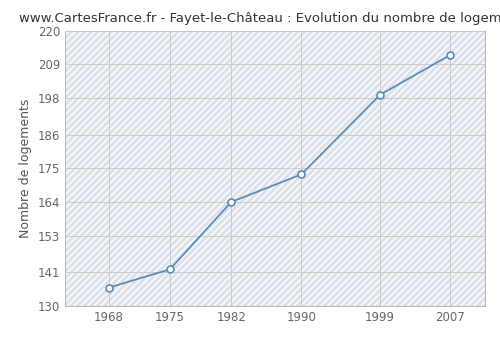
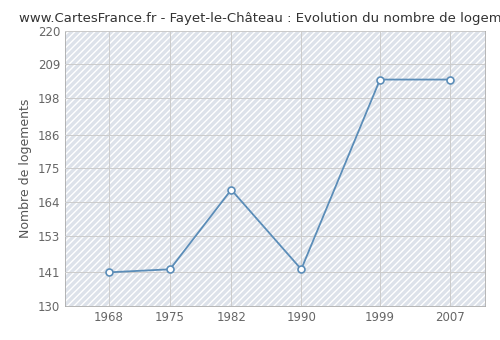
1968: 136 -> 141
1982: 164 -> 168
1990: 173 -> 142
1999: 199 -> 204
2007: 212 -> 204
